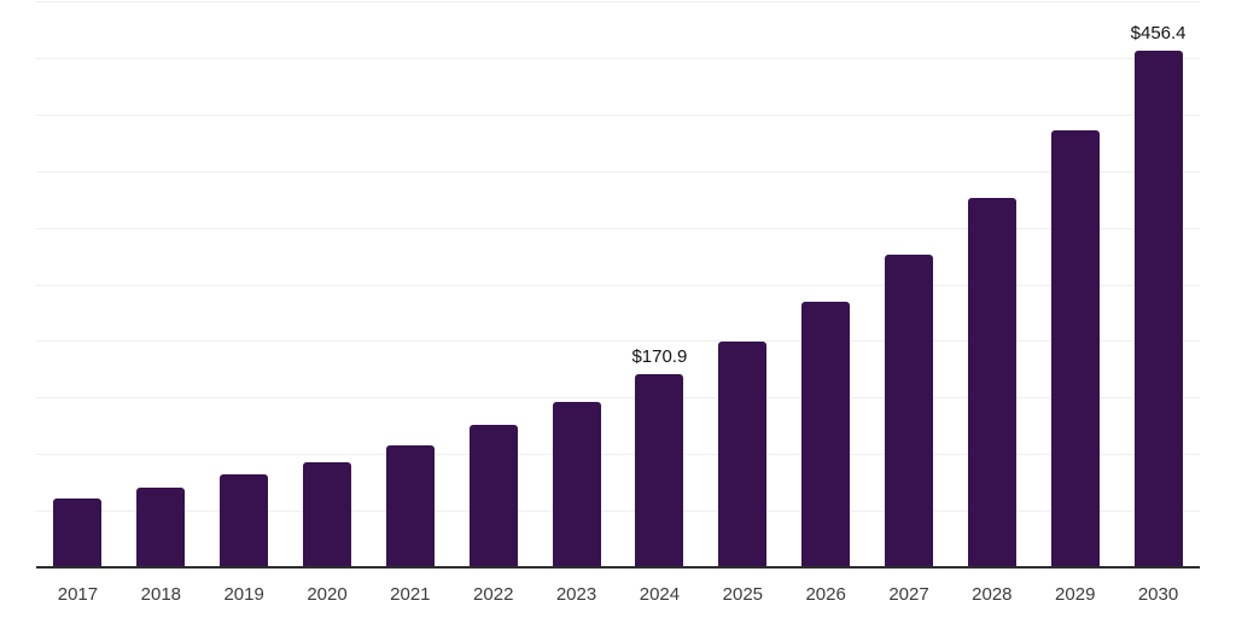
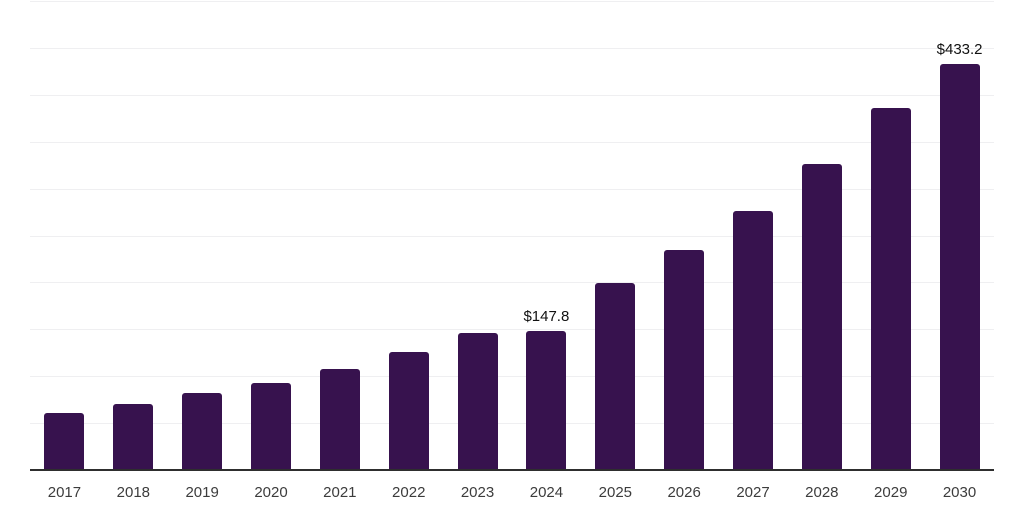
2024: $170.9 -> $147.8
2030: $456.4 -> $433.2
